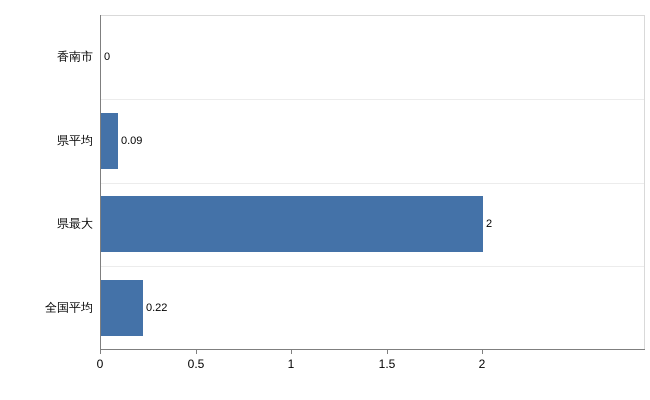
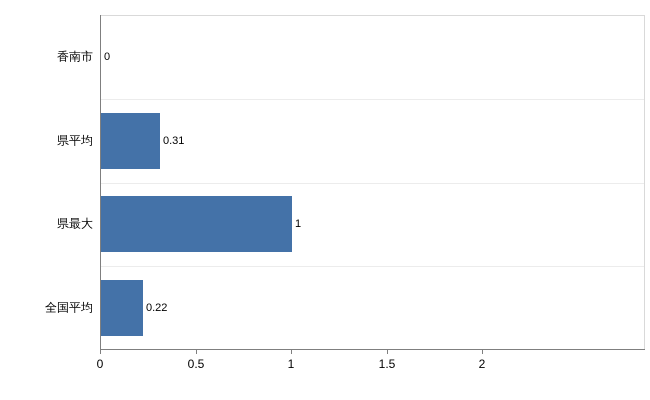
県平均: 0.09 -> 0.31
県最大: 2 -> 1
